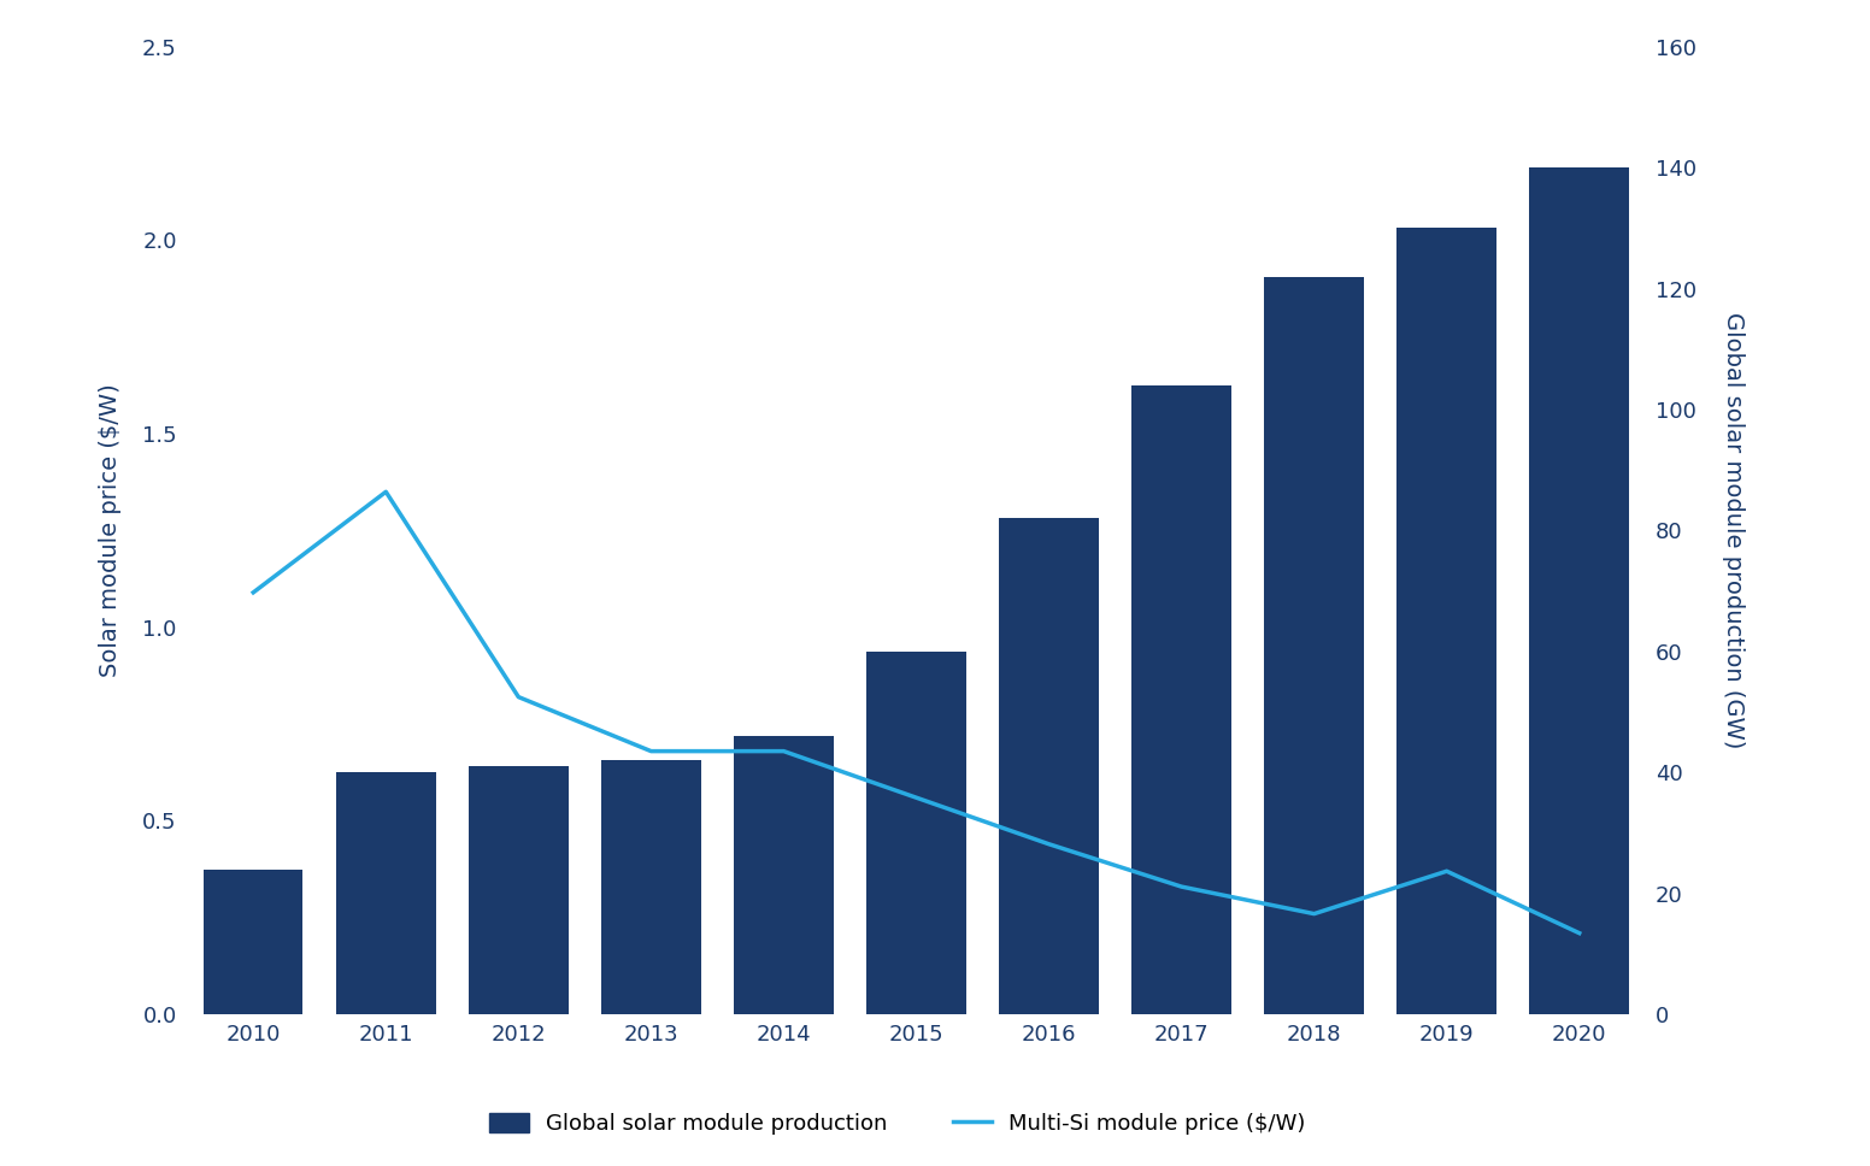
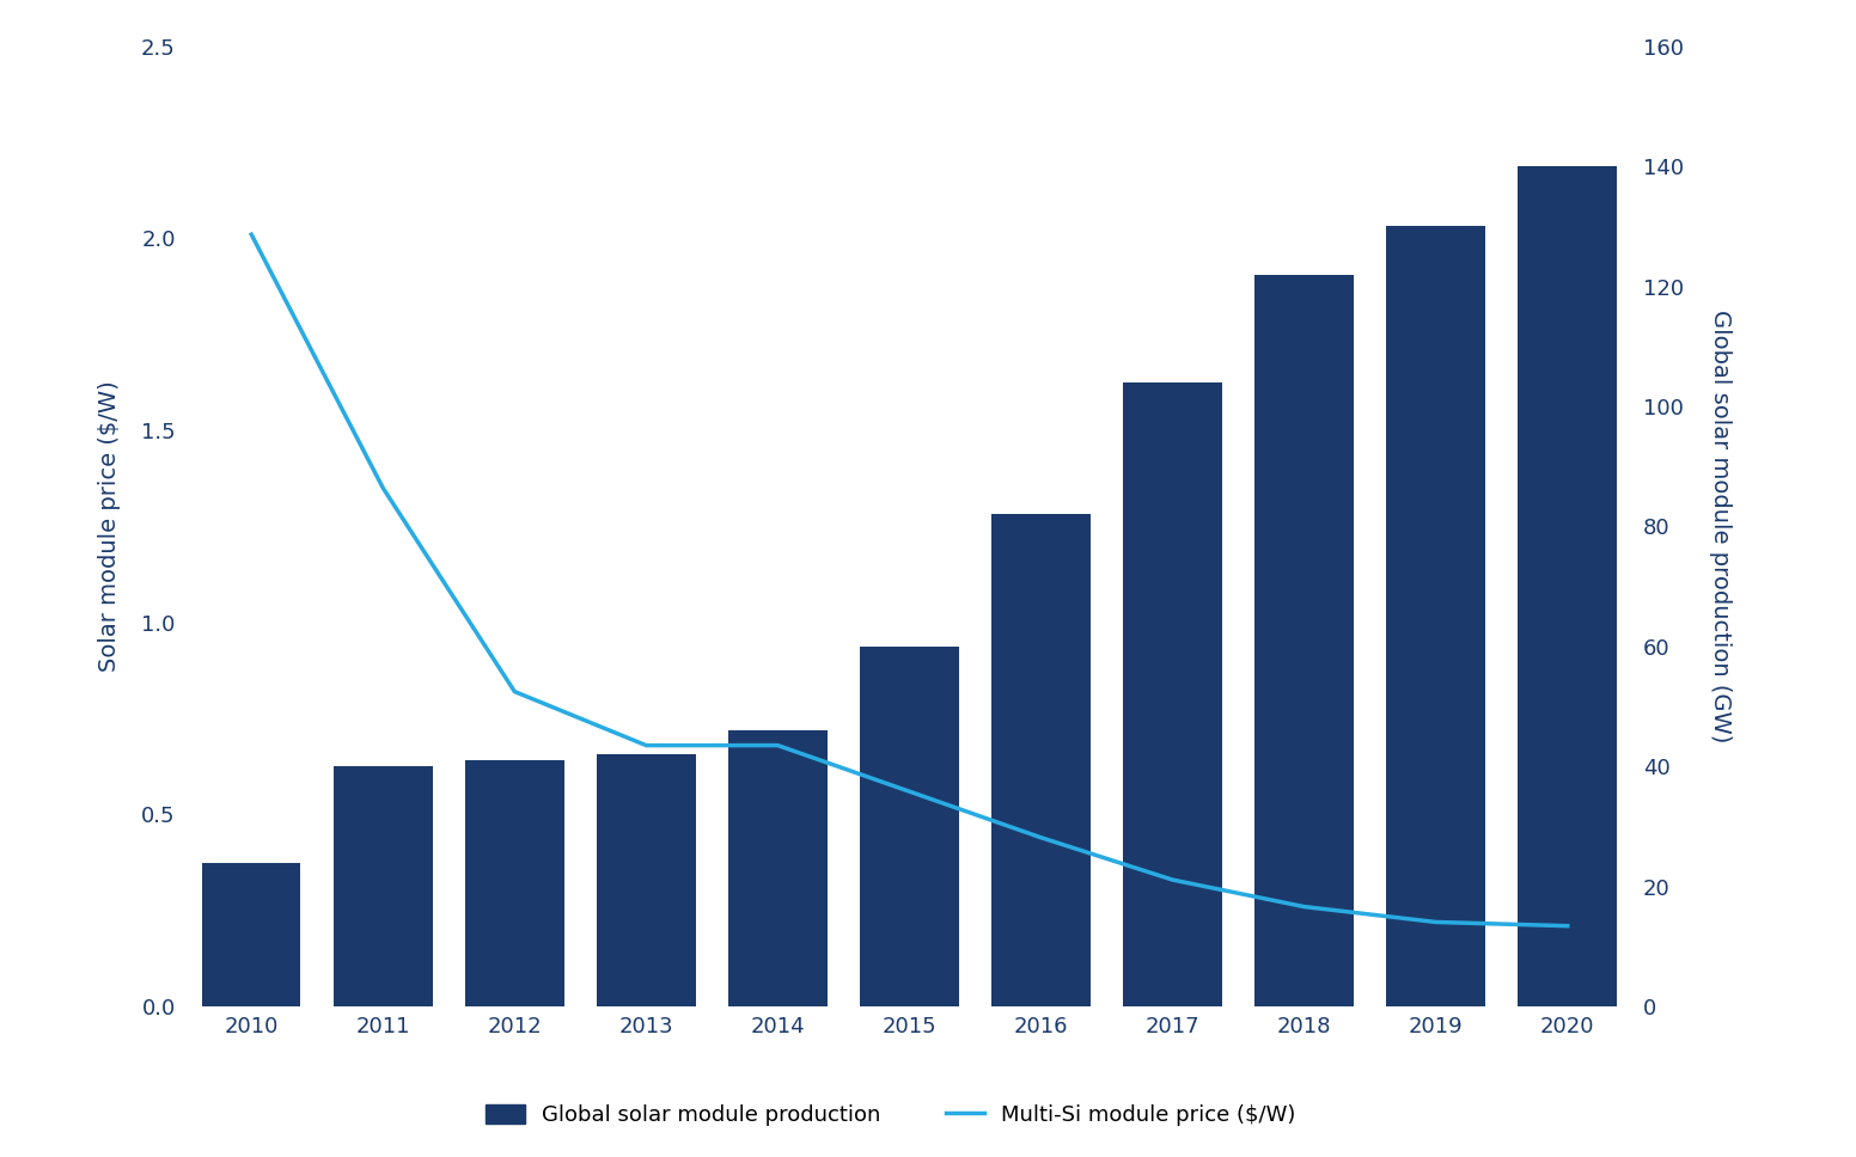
Multi-Si module price ($/W)/2010: 1.09 -> 2.01
Multi-Si module price ($/W)/2019: 0.37 -> 0.22
